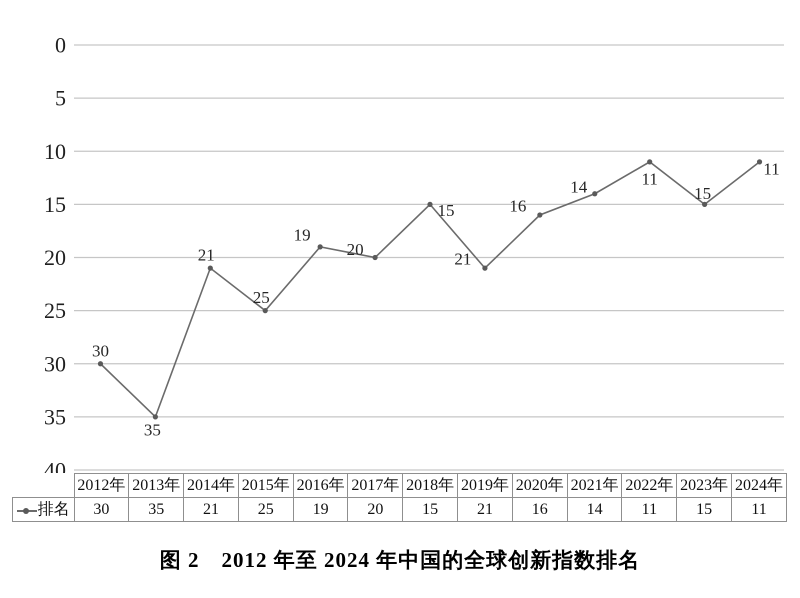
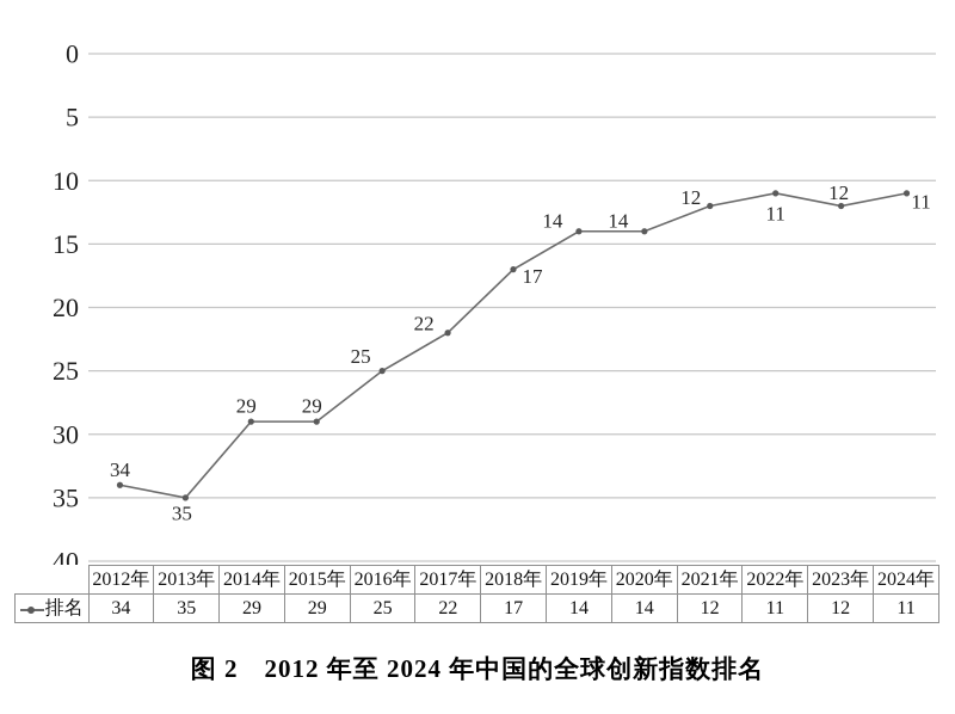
2012年: 30 -> 34
2014年: 21 -> 29
2015年: 25 -> 29
2016年: 19 -> 25
2017年: 20 -> 22
2018年: 15 -> 17
2019年: 21 -> 14
2020年: 16 -> 14
2021年: 14 -> 12
2023年: 15 -> 12
